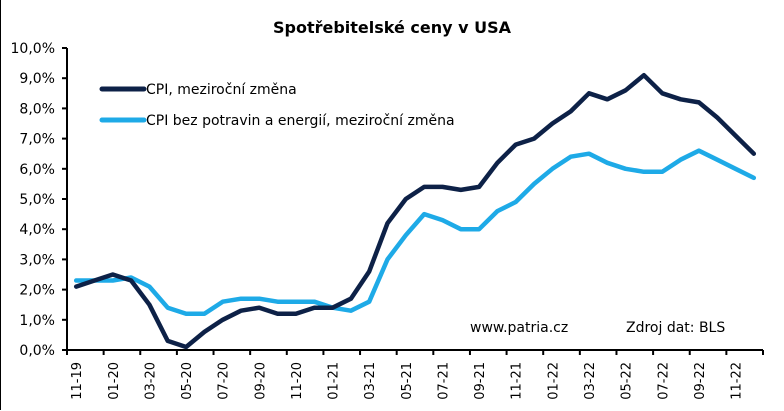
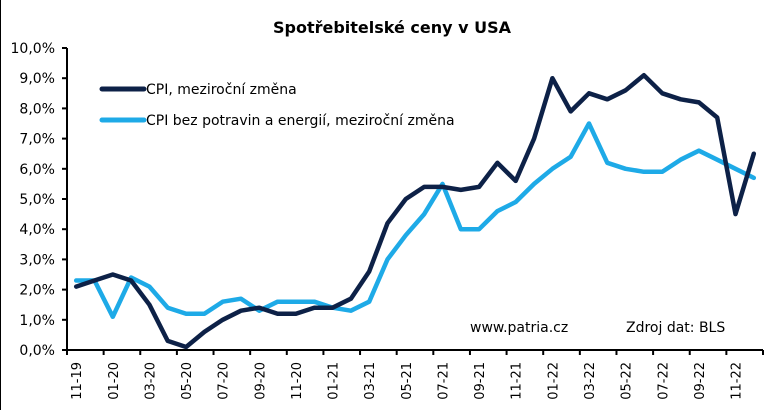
CPI bez potravin a energií, meziroční změna/01-20: 2,3% -> 1,1%
CPI bez potravin a energií, meziroční změna/09-20: 1,7% -> 1,3%
CPI bez potravin a energií, meziroční změna/07-21: 4,3% -> 5,5%
CPI, meziroční změna/11-21: 6,8% -> 5,6%
CPI, meziroční změna/01-22: 7,5% -> 9,0%
CPI bez potravin a energií, meziroční změna/03-22: 6,5% -> 7,5%
CPI, meziroční změna/11-22: 7,1% -> 4,5%
